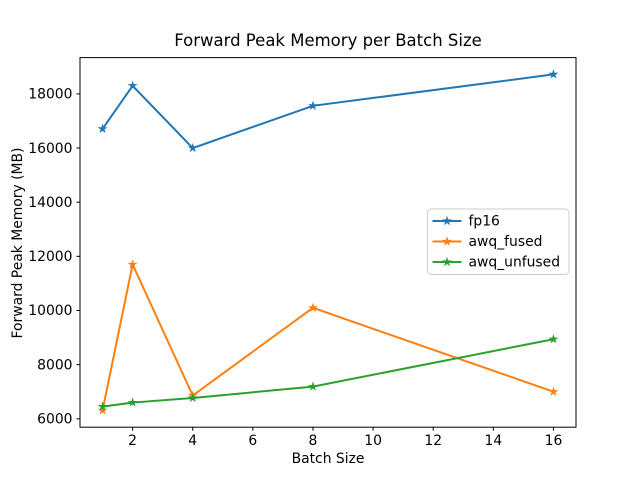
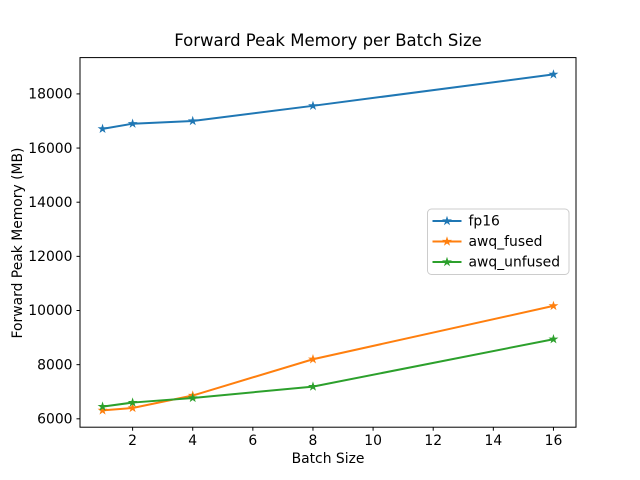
fp16/2: 18300 -> 16900
awq_fused/2: 11700 -> 6400
fp16/4: 16000 -> 17000
awq_fused/8: 10100 -> 8200
awq_fused/16: 7000 -> 10200
